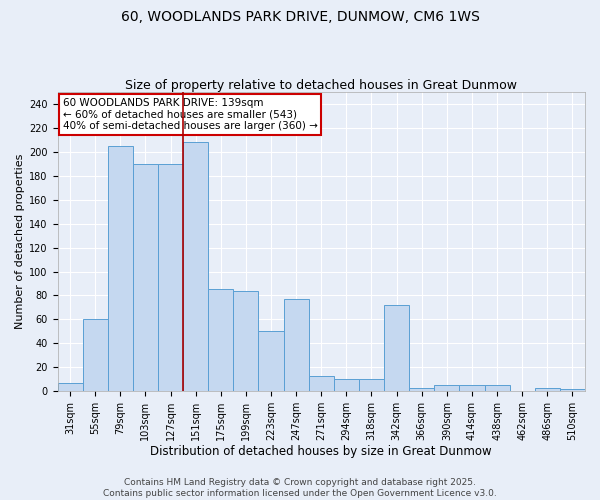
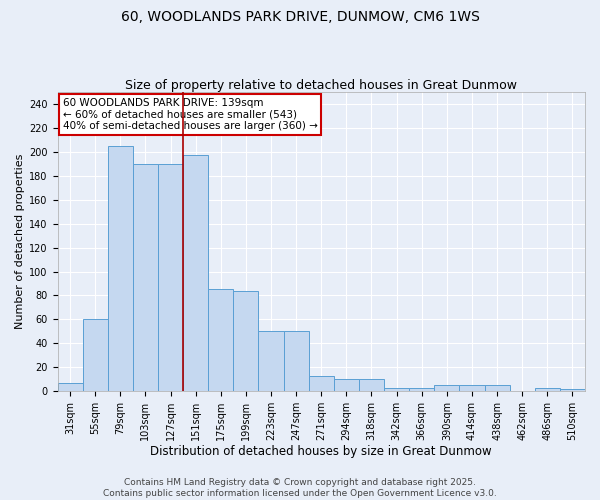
151sqm: 208 -> 197
247sqm: 77 -> 50
342sqm: 72 -> 3
